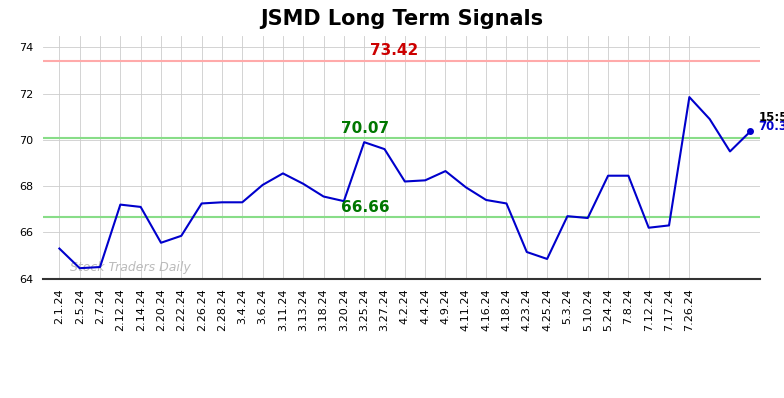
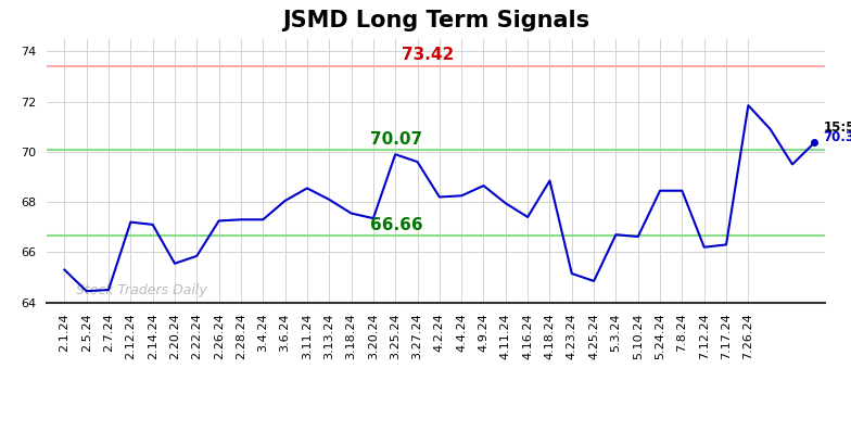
4.18.24: 67.25 -> 68.85
